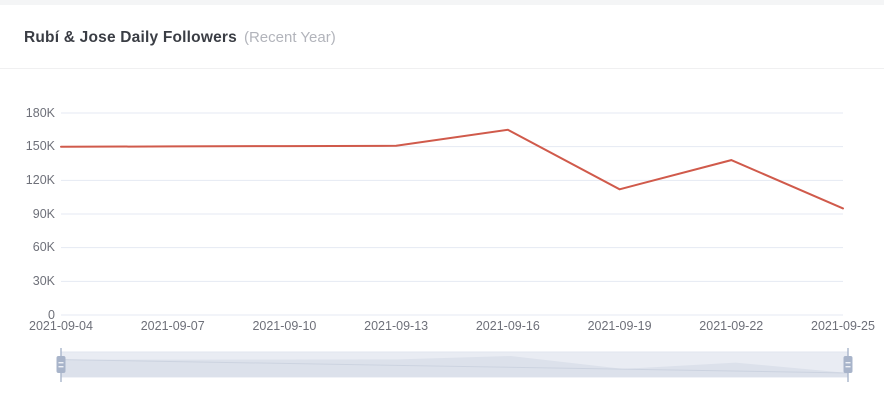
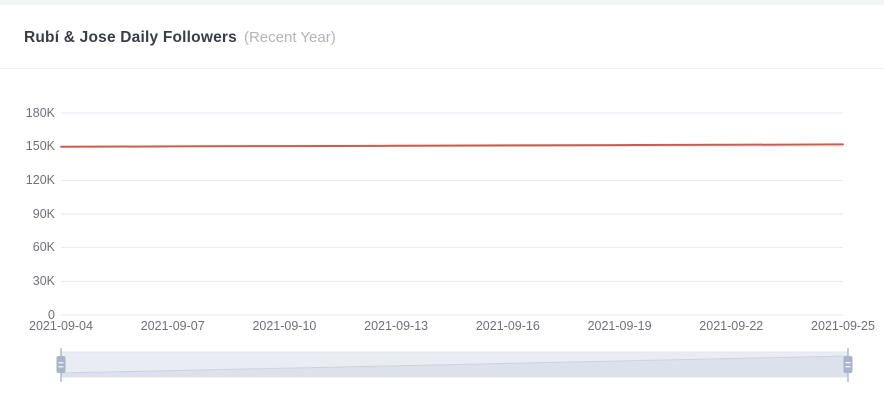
2021-09-16: 165K -> 151K
2021-09-19: 112K -> 151K
2021-09-22: 138K -> 152K
2021-09-25: 95K -> 152K
